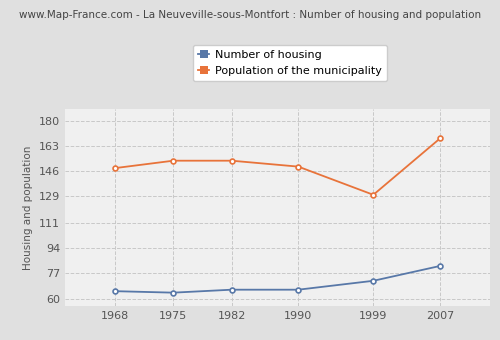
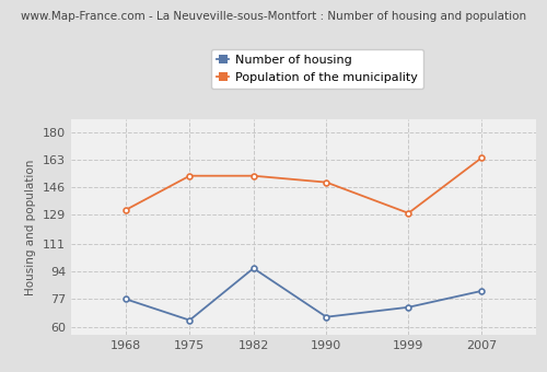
Number of housing/1968: 65 -> 77
Population of the municipality/1968: 148 -> 132
Number of housing/1982: 66 -> 96
Population of the municipality/2007: 168 -> 164
